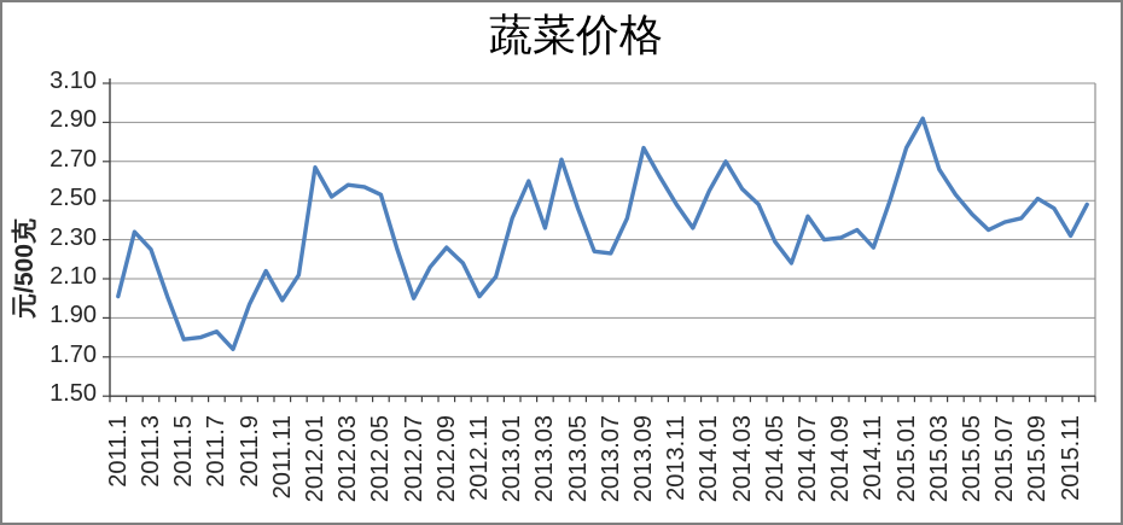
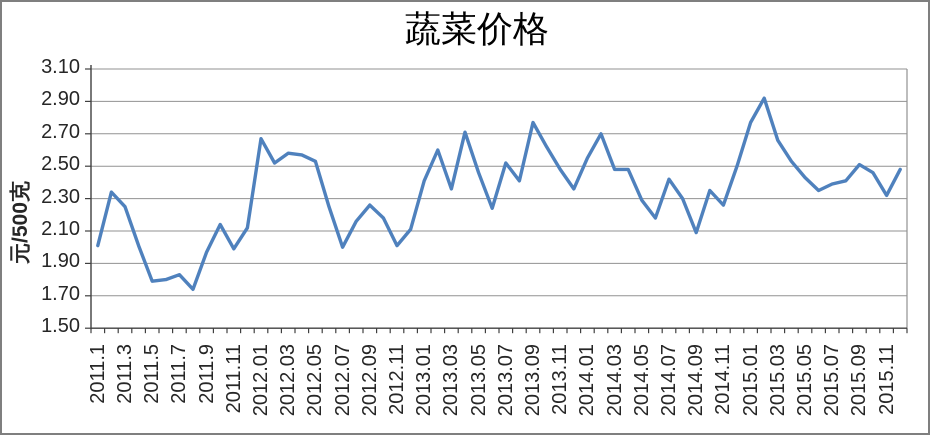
2013.07: 2.23 -> 2.52
2014.03: 2.56 -> 2.48
2014.09: 2.31 -> 2.09
